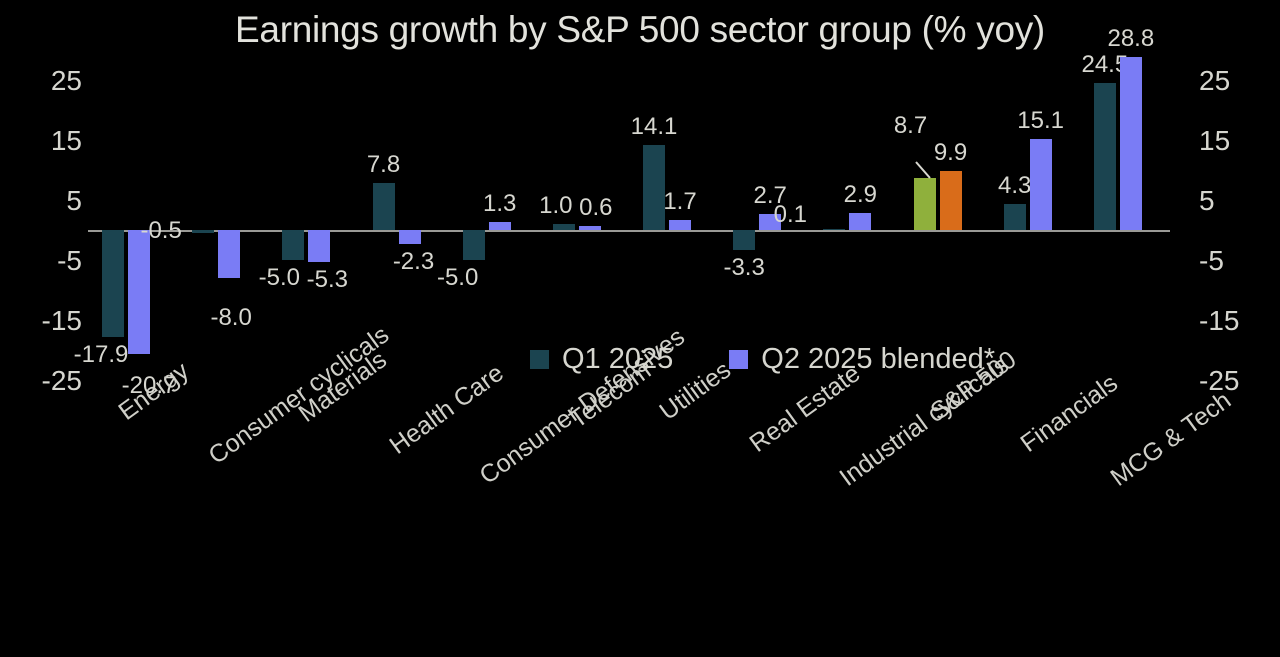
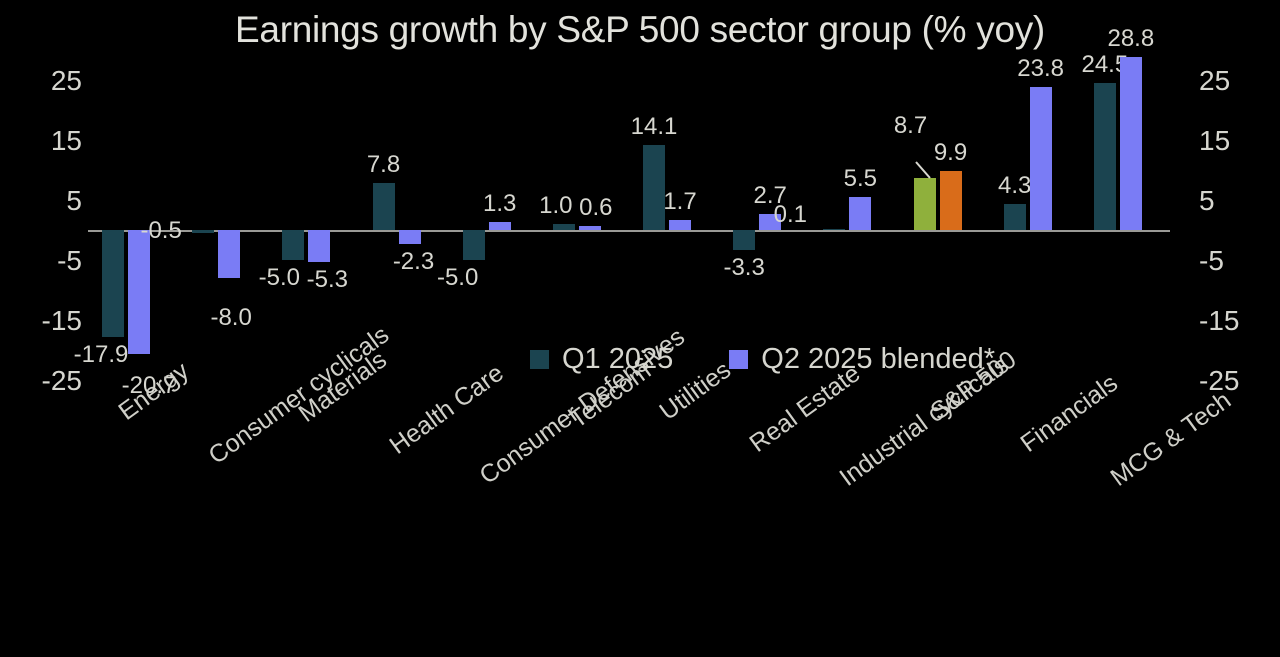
Q2 2025 blended*/Industrial cyclicals: 2.9 -> 5.5
Q2 2025 blended*/Financials: 15.1 -> 23.8
